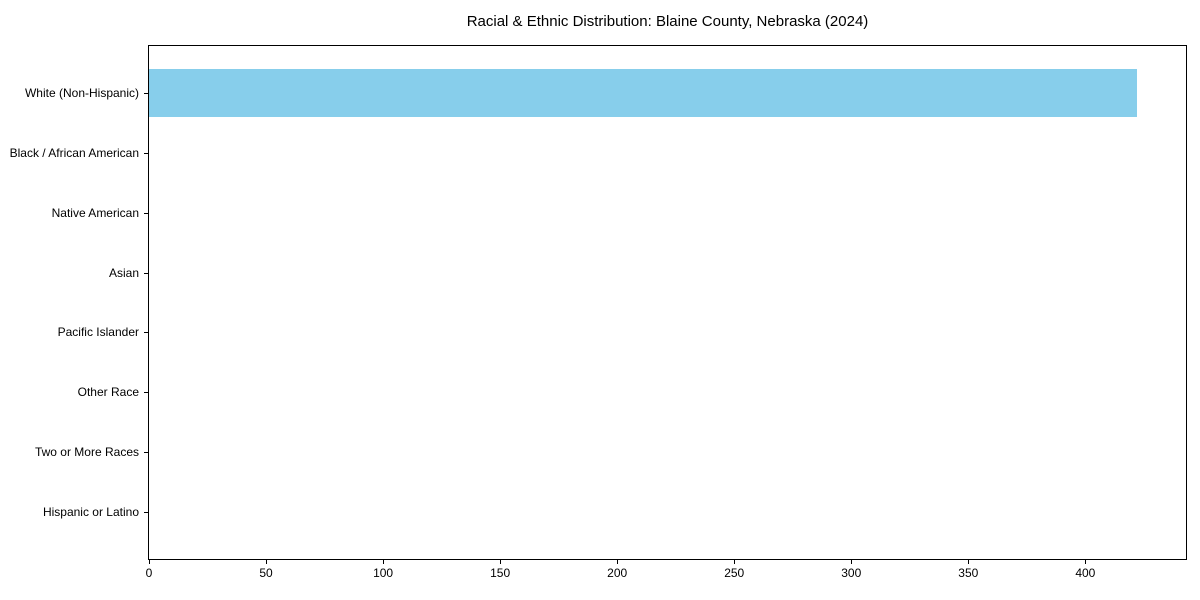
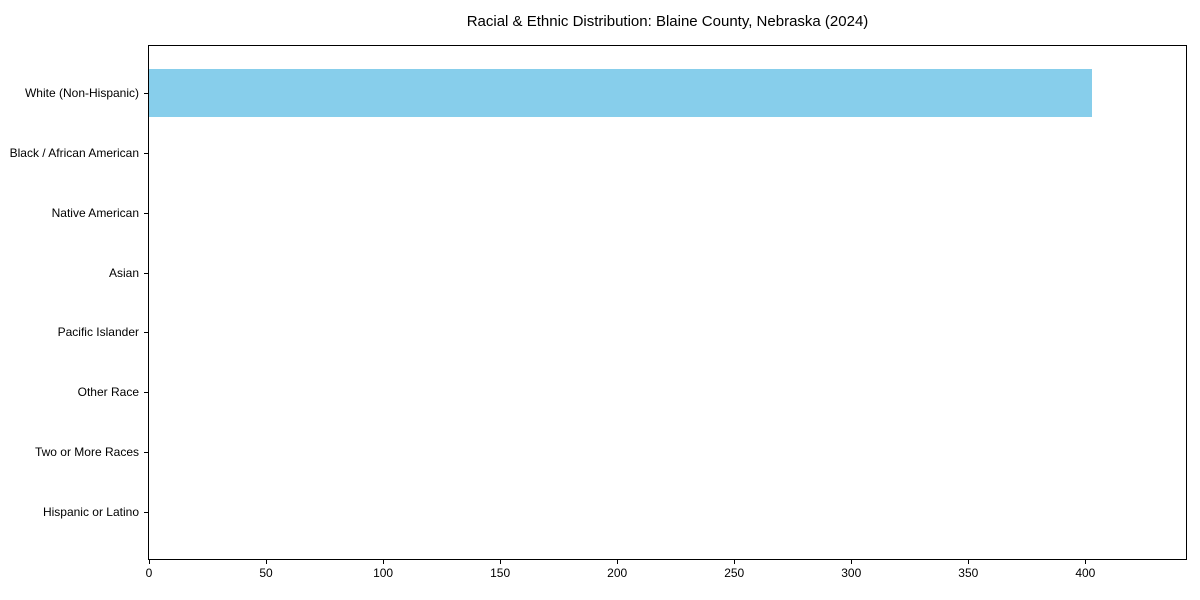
White (Non-Hispanic): 422 -> 403
